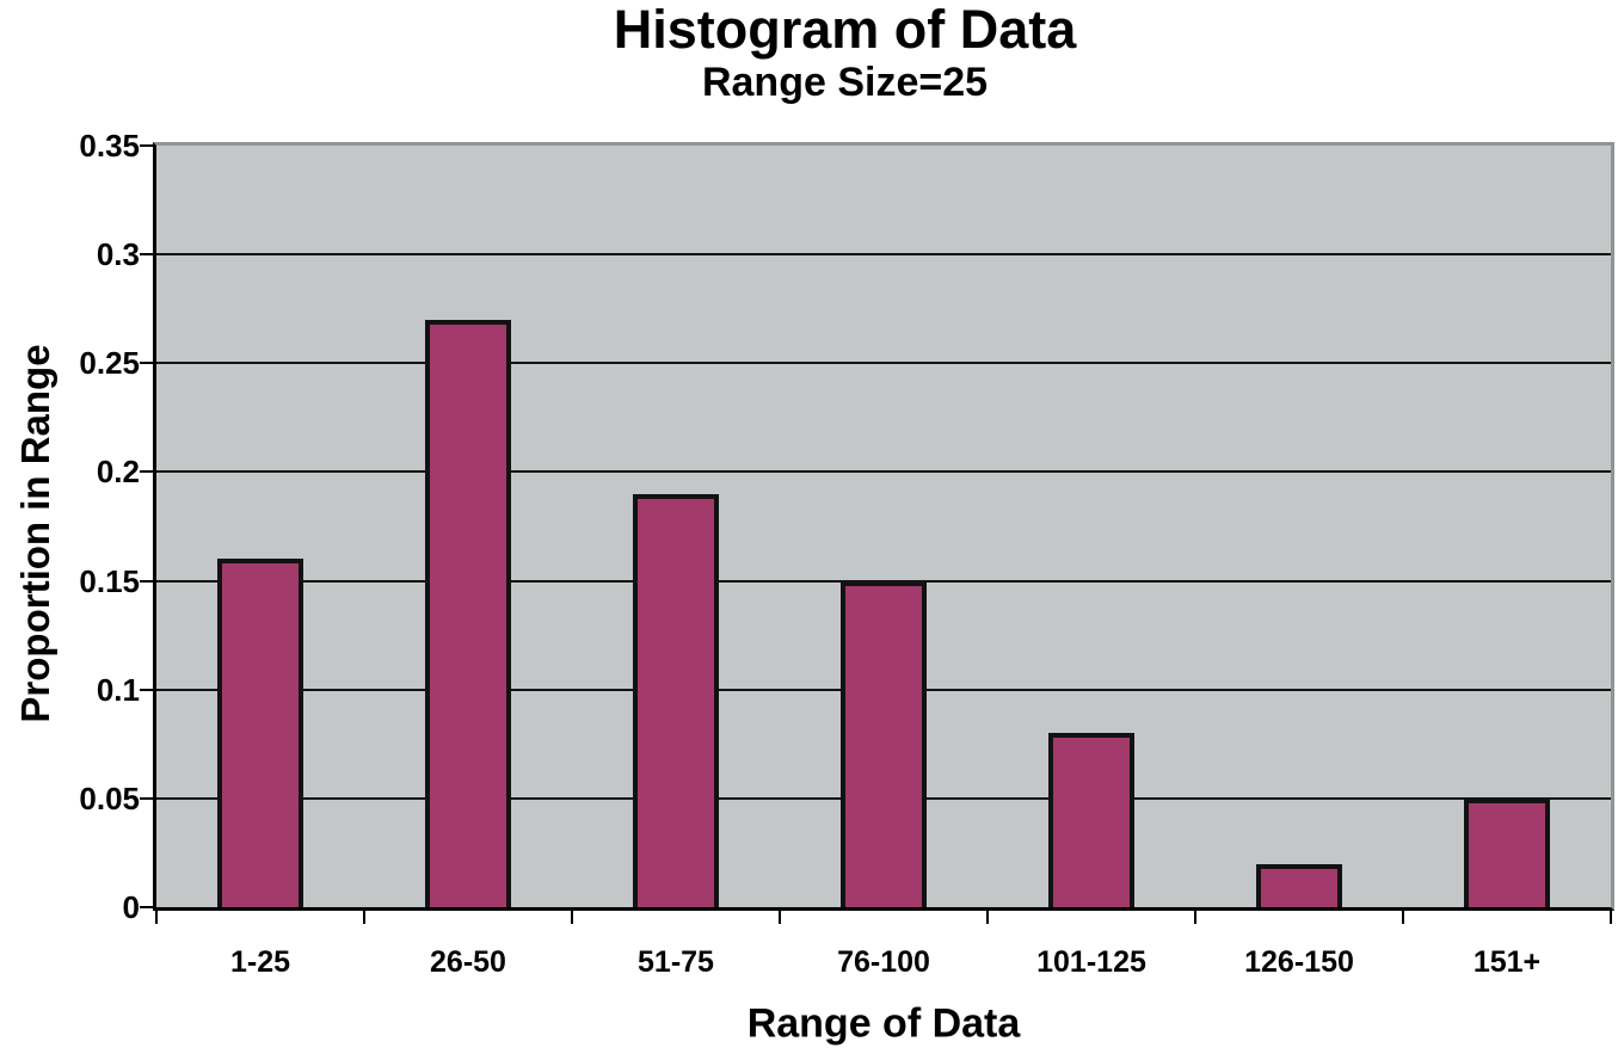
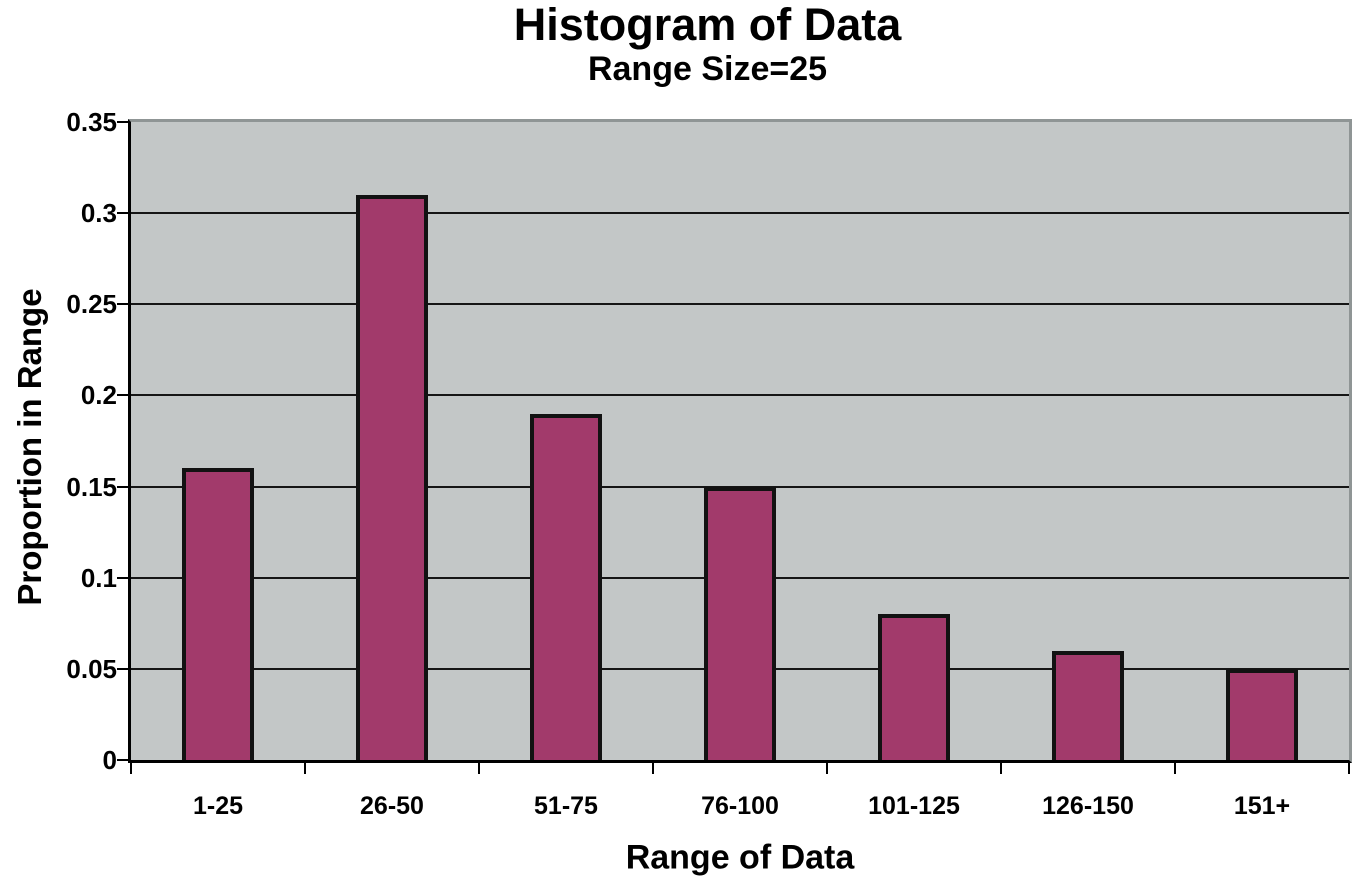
26-50: 0.27 -> 0.31
126-150: 0.02 -> 0.06
